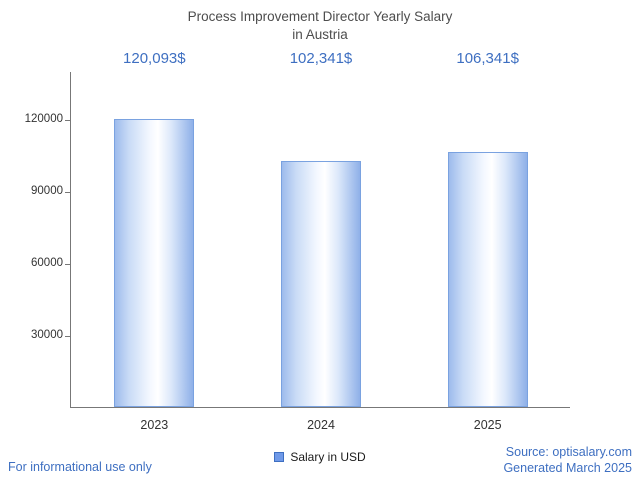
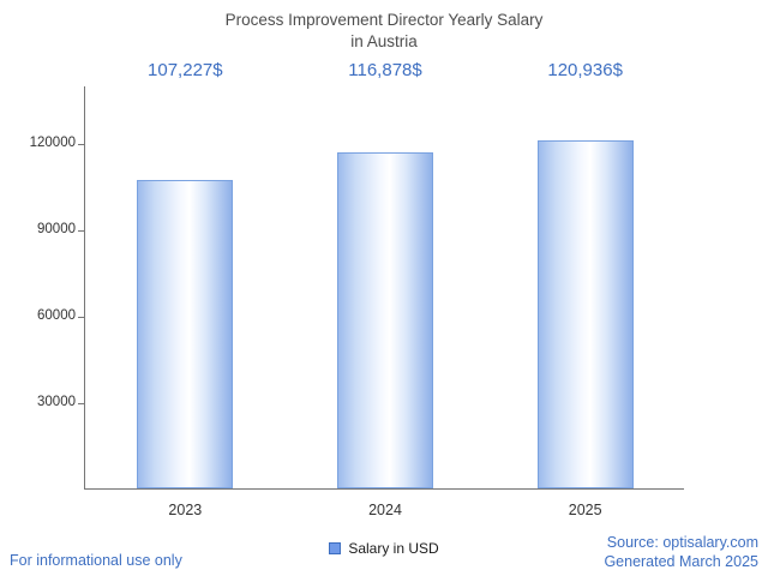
2023: 120,093 -> 107,227
2024: 102,341 -> 116,878
2025: 106,341 -> 120,936
